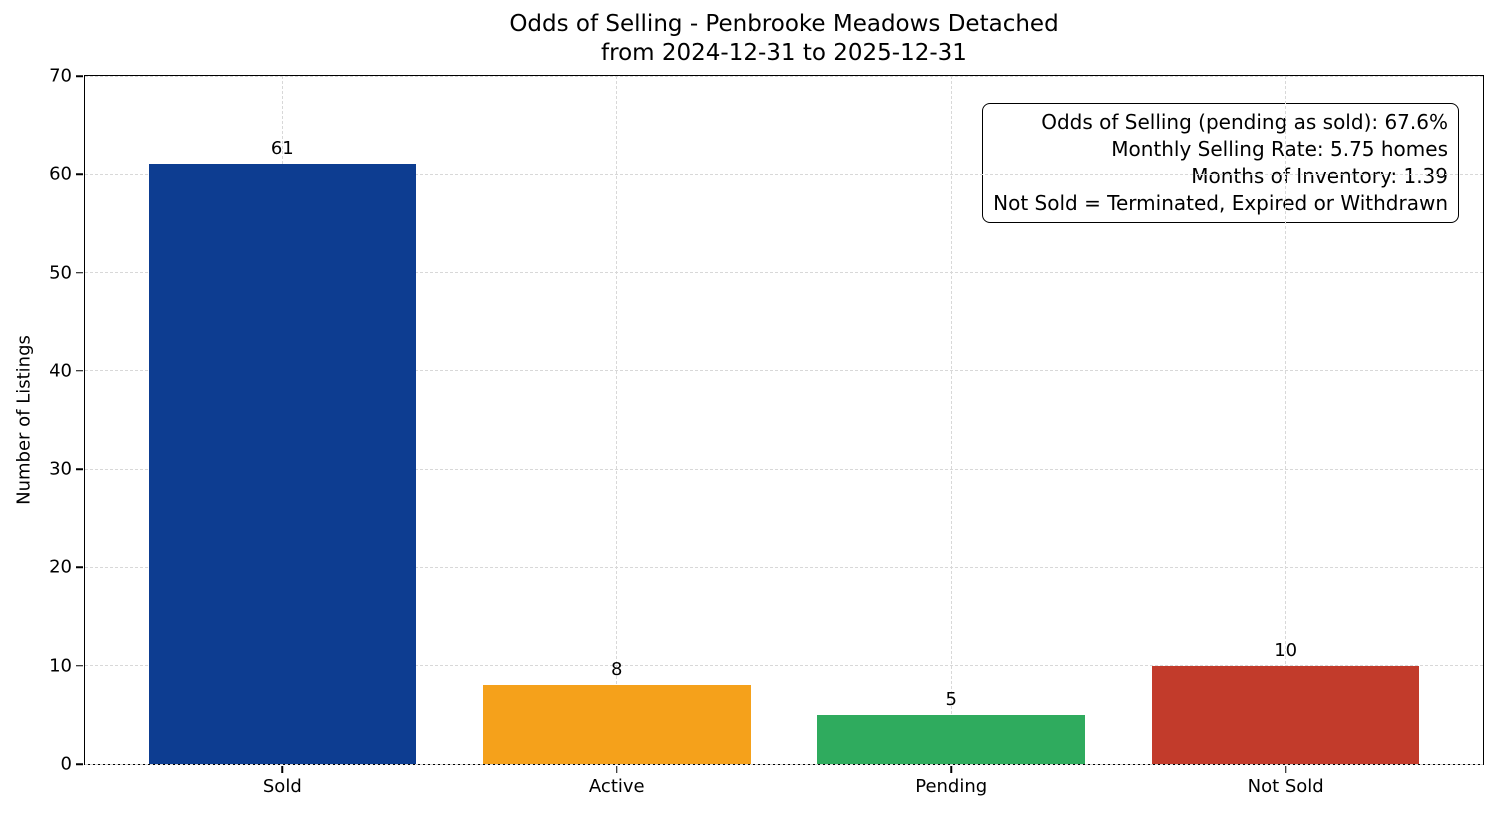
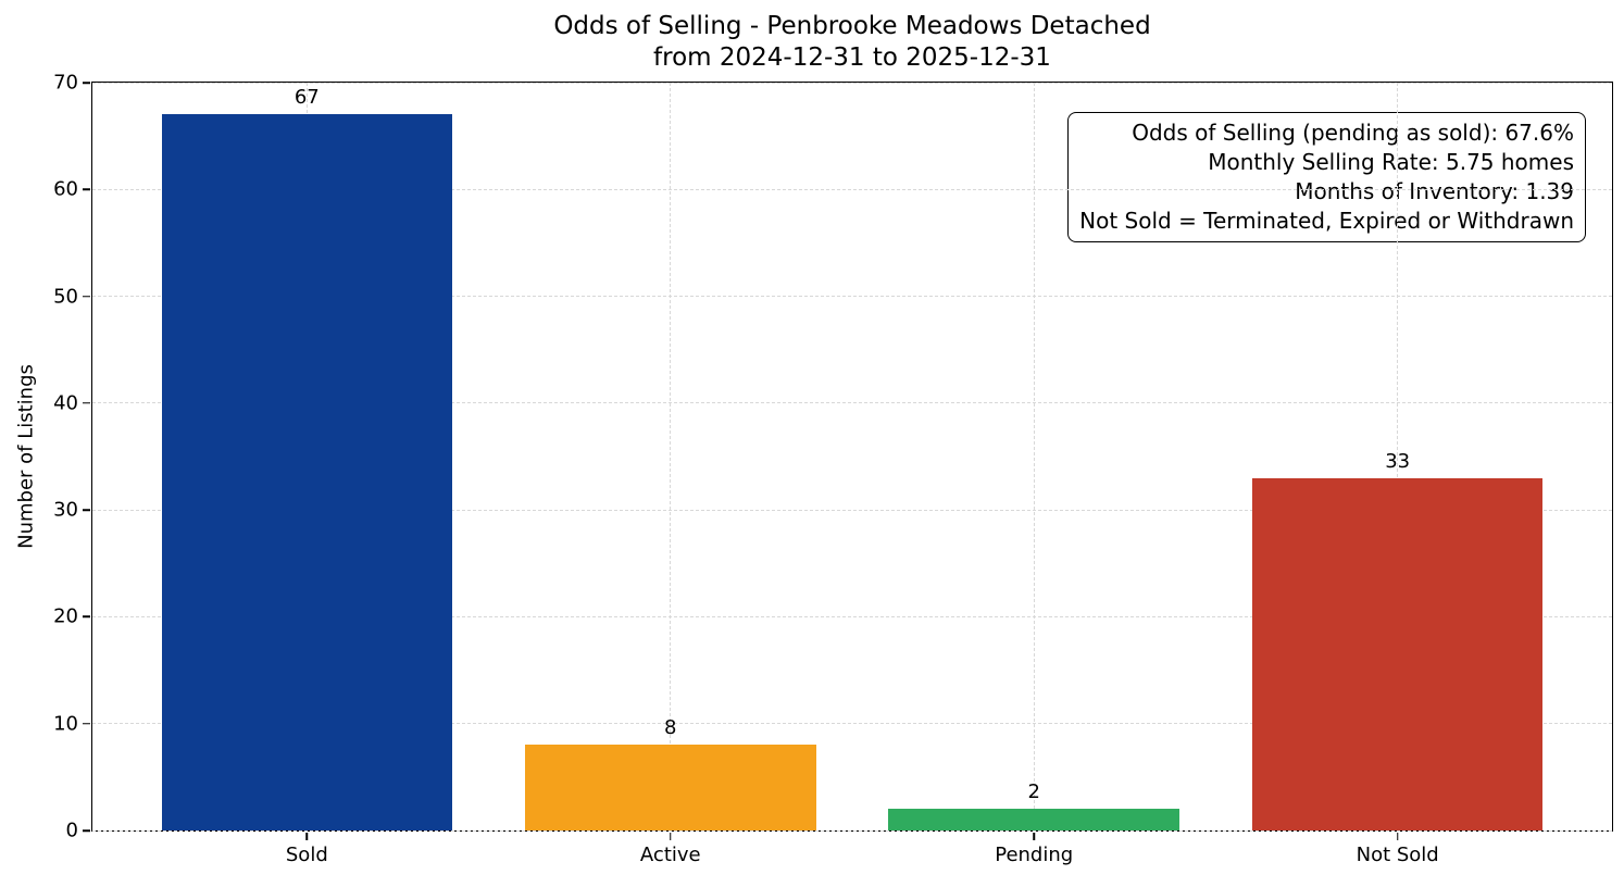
Sold: 61 -> 67
Pending: 5 -> 2
Not Sold: 10 -> 33
